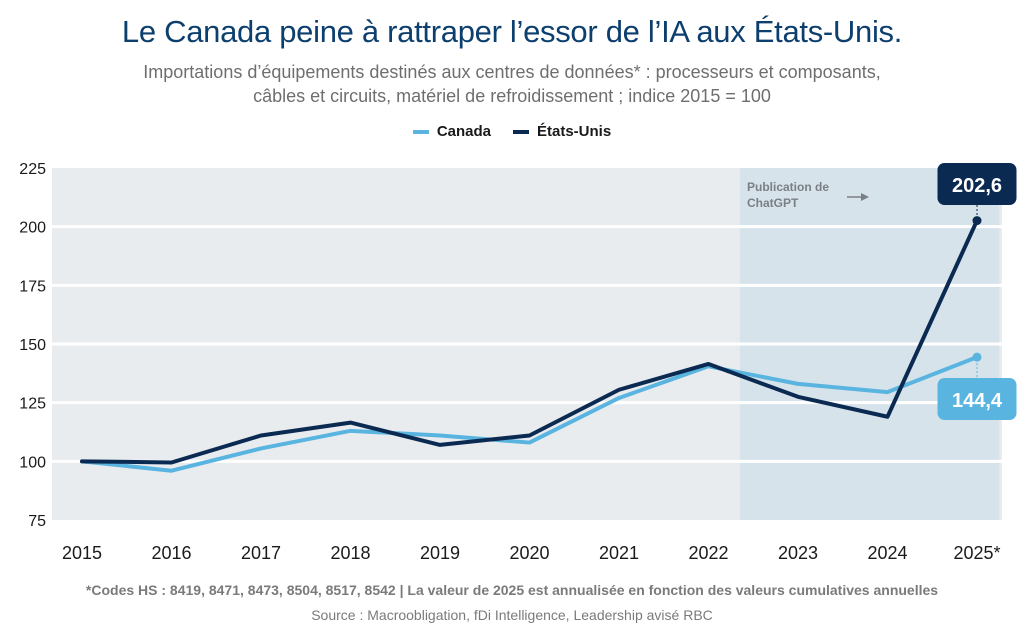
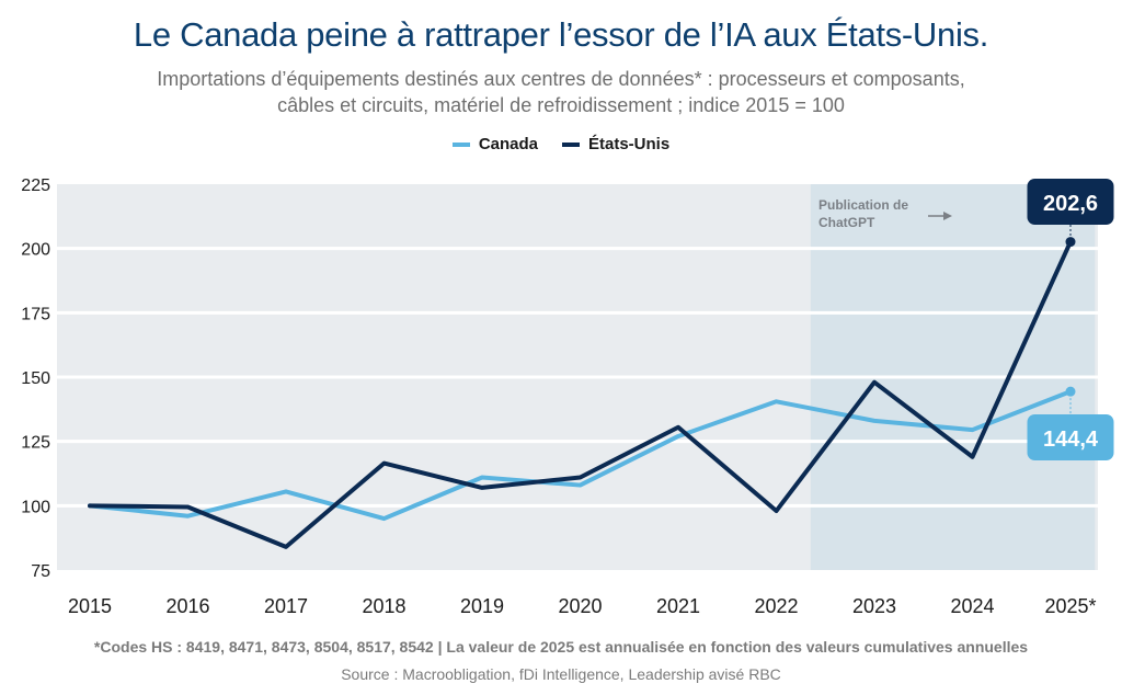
États-Unis/2017: 111 -> 84
Canada/2018: 113 -> 95
États-Unis/2022: 142 -> 98
États-Unis/2023: 128 -> 148
